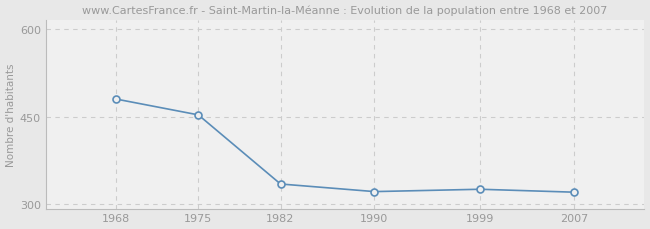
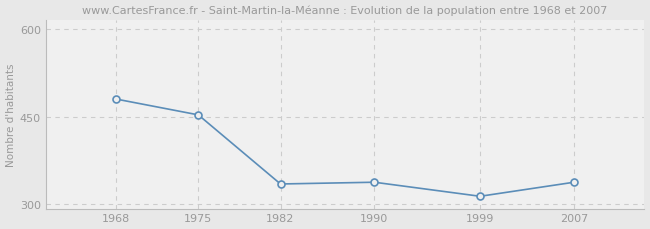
1990: 322 -> 338
1999: 326 -> 314
2007: 321 -> 338
